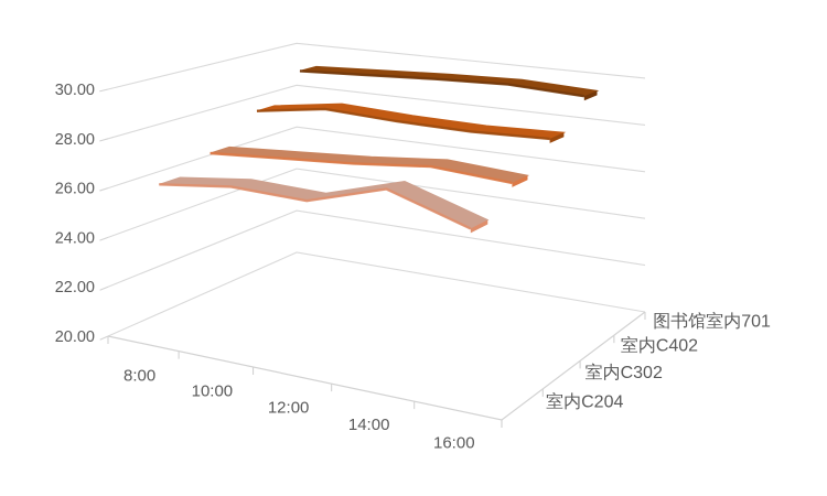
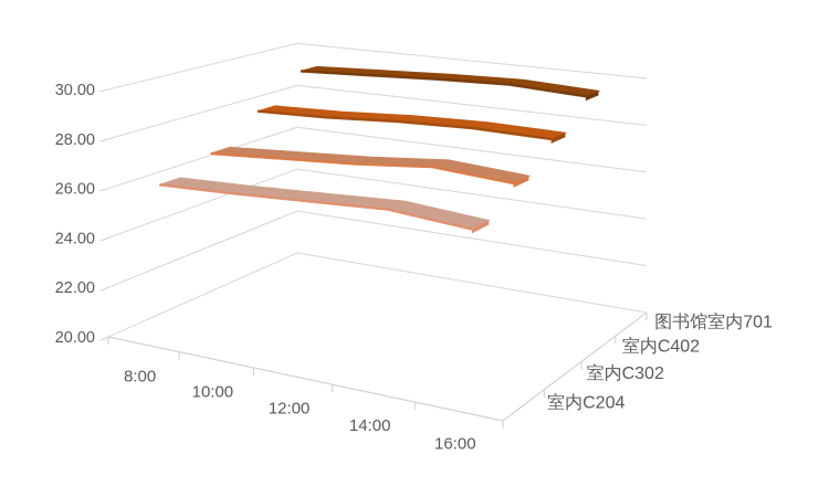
室内C204/10:00: 26.5 -> 26.2
室内C402/10:00: 28.4 -> 28.1
室内C204/14:00: 27.3 -> 26.6
室内C402/14:00: 28.2 -> 28.4
